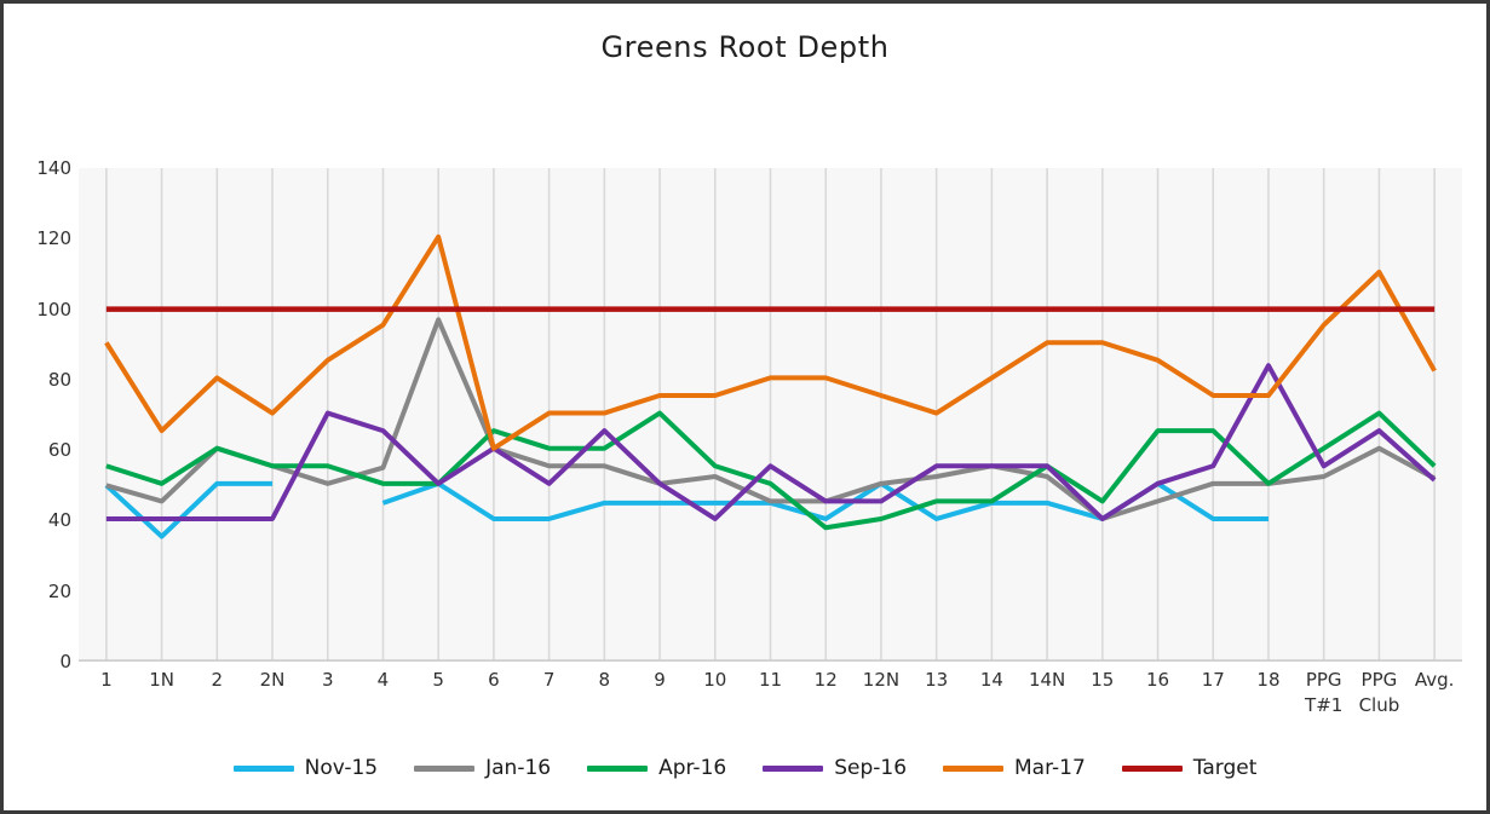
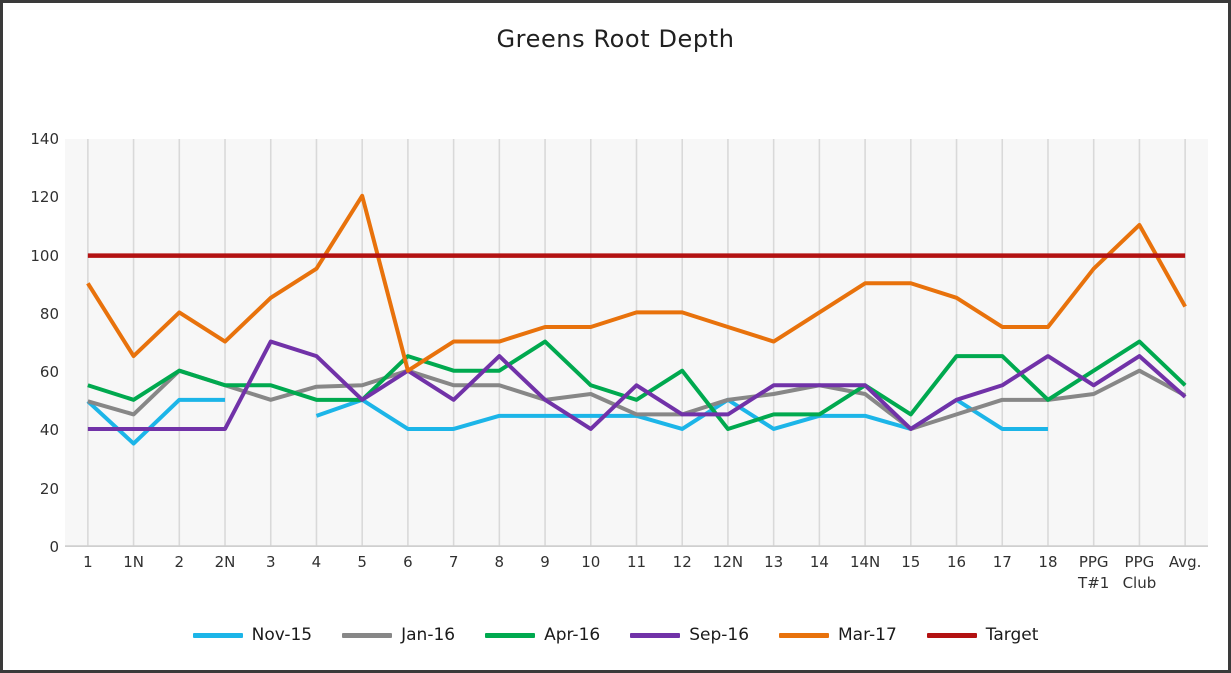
Jan-16/5: 97 -> 56
Apr-16/12: 38 -> 60
Sep-16/18: 84 -> 66
